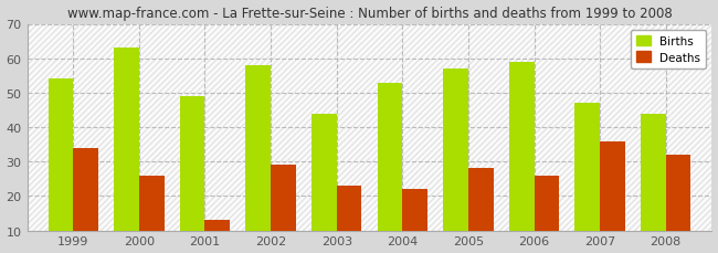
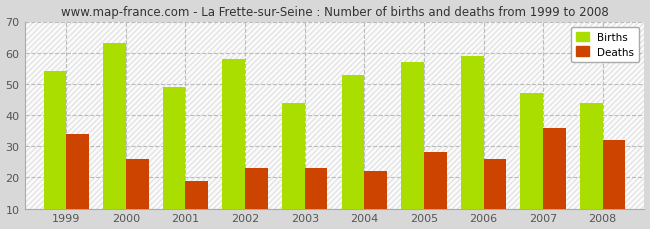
Deaths/2001: 13 -> 19
Deaths/2002: 29 -> 23
